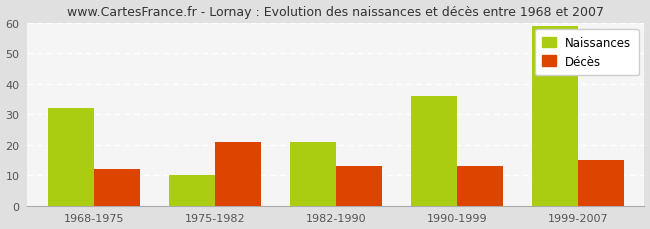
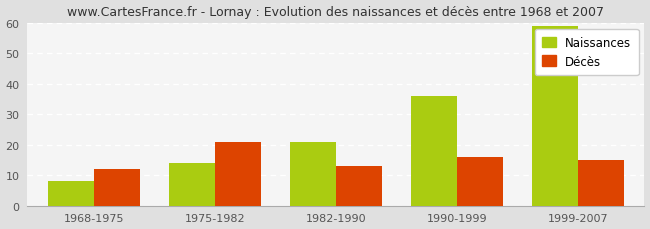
Naissances/1968-1975: 32 -> 8
Naissances/1975-1982: 10 -> 14
Décès/1990-1999: 13 -> 16
